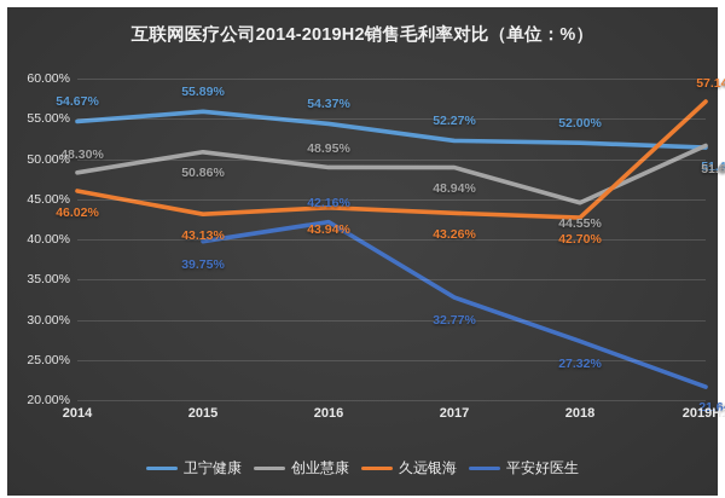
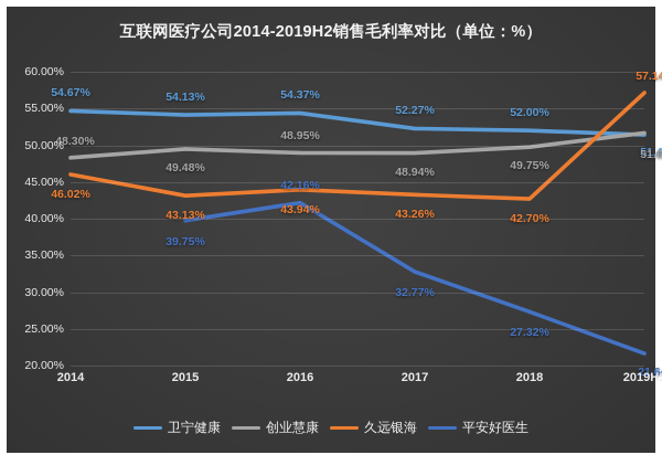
卫宁健康/2015: 55.89% -> 54.13%
创业慧康/2015: 50.86% -> 49.48%
创业慧康/2018: 44.55% -> 49.75%
